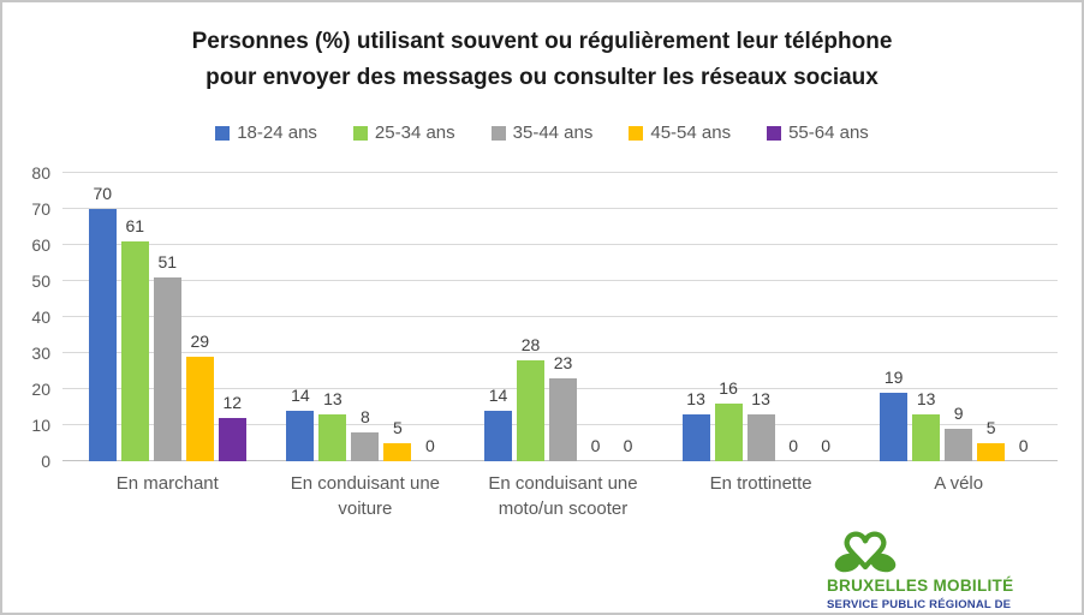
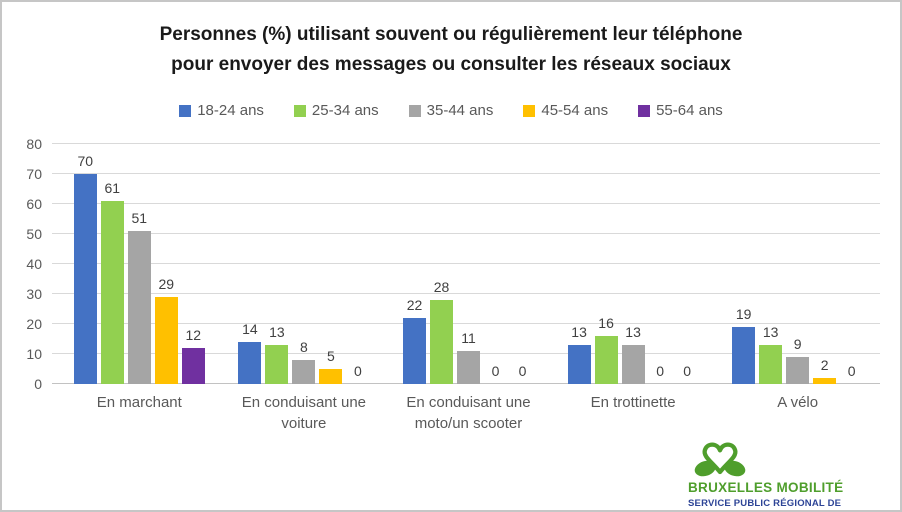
18-24 ans/En conduisant une moto/un scooter: 14 -> 22
35-44 ans/En conduisant une moto/un scooter: 23 -> 11
45-54 ans/A vélo: 5 -> 2
